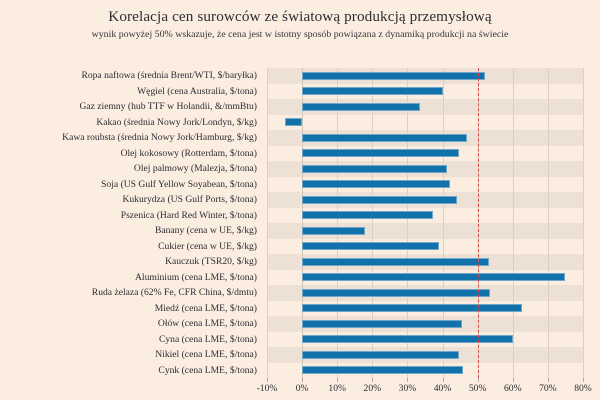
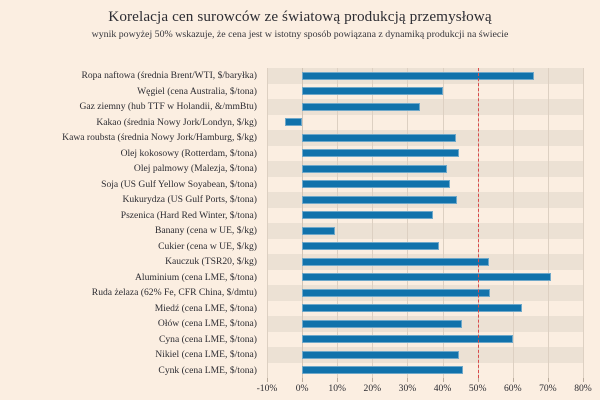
Ropa naftowa (średnia Brent/WTI, $/baryłka): 52% -> 66%
Kawa roubsta (średnia Nowy Jork/Hamburg, $/kg): 47% -> 44%
Banany (cena w UE, $/kg): 18% -> 9%
Aluminium (cena LME, $/tona): 75% -> 71%
